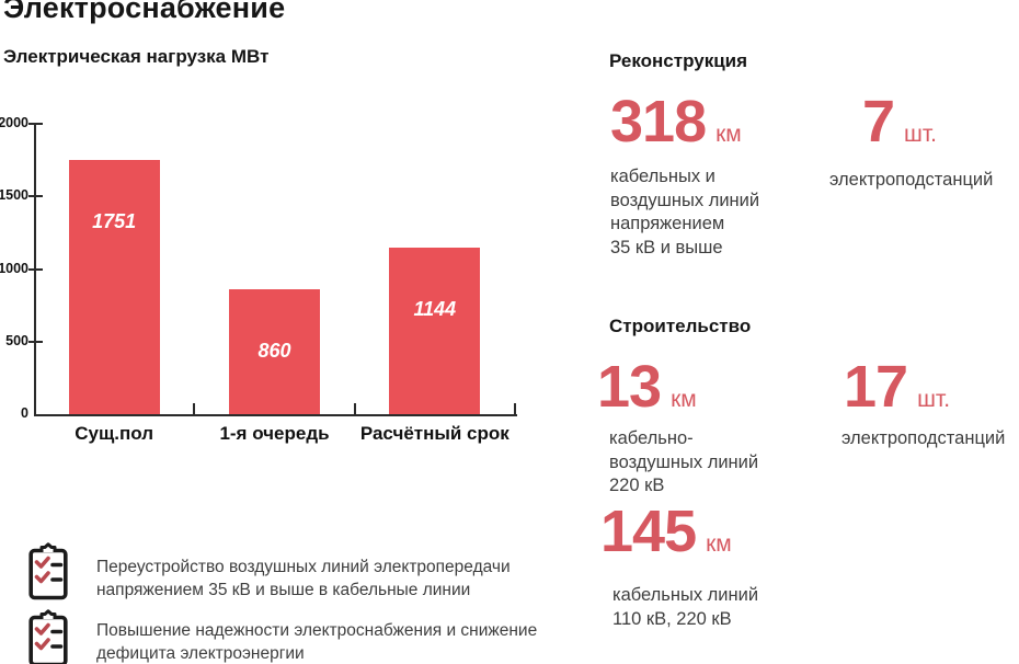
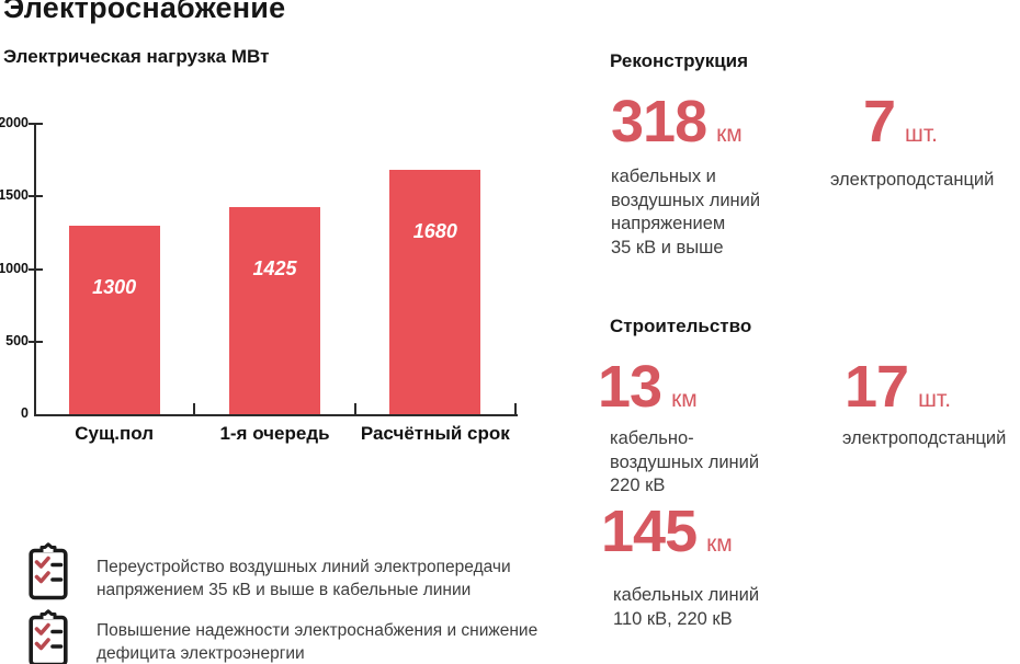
Сущ.пол: 1751 -> 1300
1-я очередь: 860 -> 1425
Расчётный срок: 1144 -> 1680
